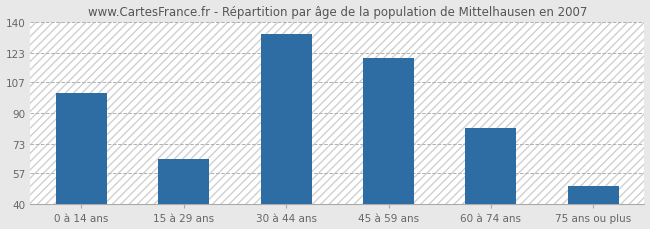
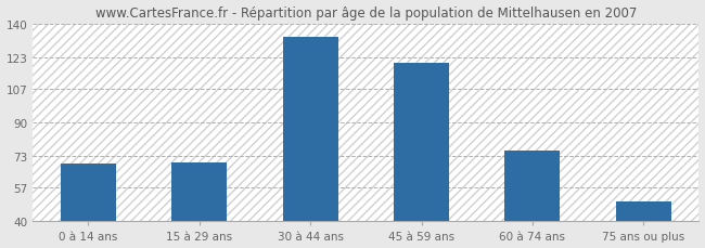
0 à 14 ans: 101 -> 69
15 à 29 ans: 65 -> 70
60 à 74 ans: 82 -> 76
